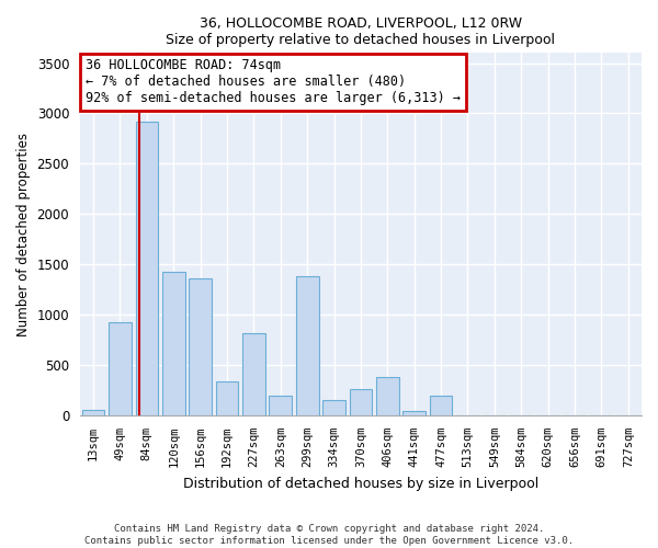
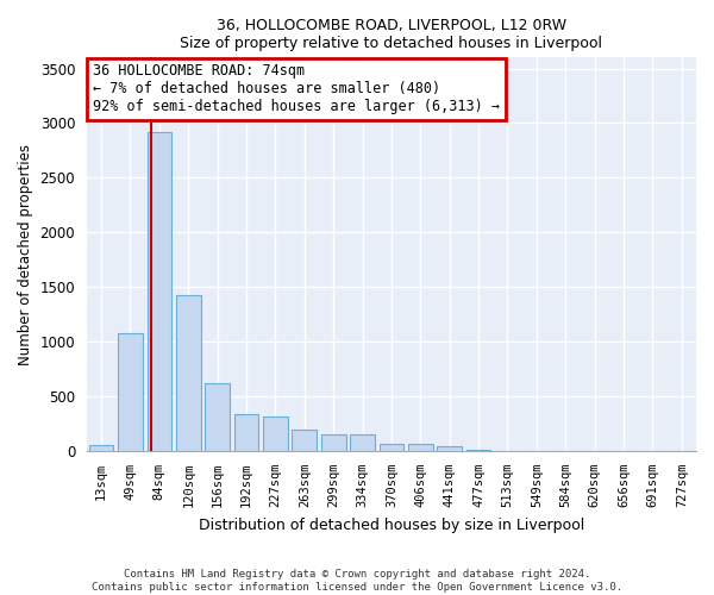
49sqm: 920 -> 1080
156sqm: 1360 -> 620
227sqm: 820 -> 310
299sqm: 1380 -> 160
370sqm: 260 -> 70
406sqm: 380 -> 70
477sqm: 200 -> 10
